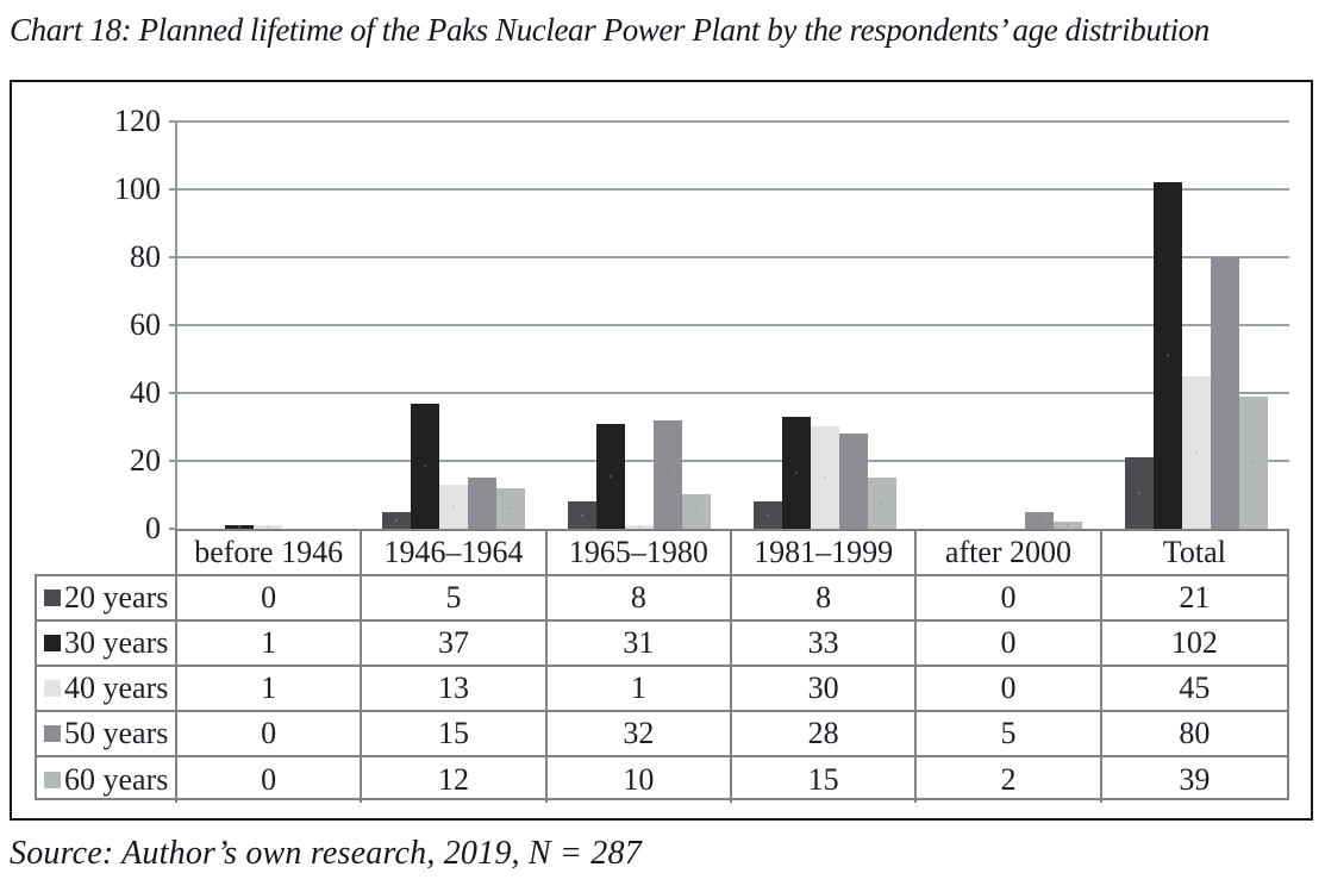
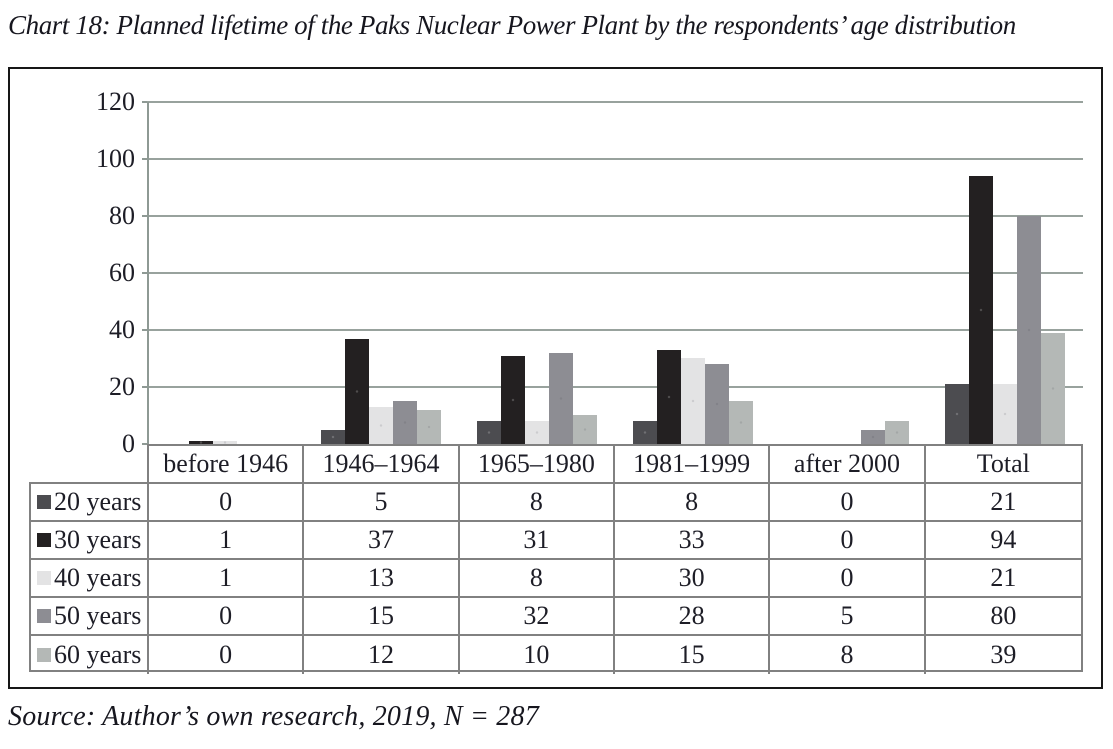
40 years/1965–1980: 1 -> 8
60 years/after 2000: 2 -> 8
30 years/Total: 102 -> 94
40 years/Total: 45 -> 21
